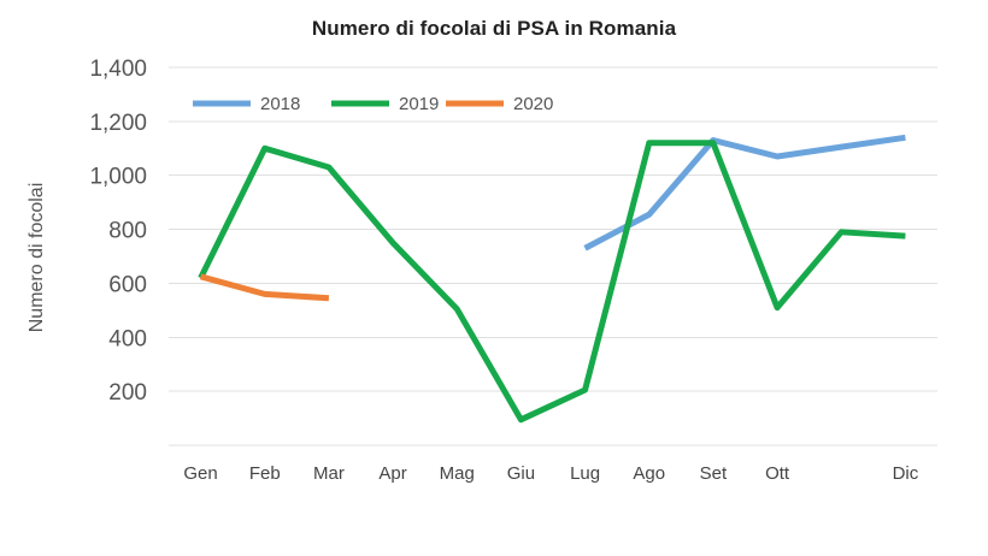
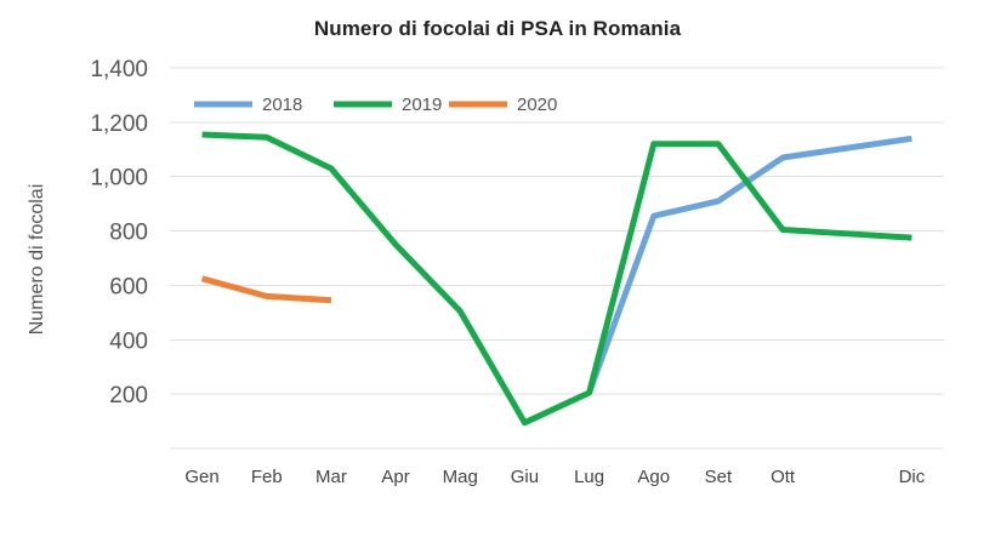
2019/Gen: 620 -> 1160
2019/Feb: 1100 -> 1140
2018/Lug: 730 -> 200
2018/Set: 1130 -> 910
2019/Ott: 510 -> 800
